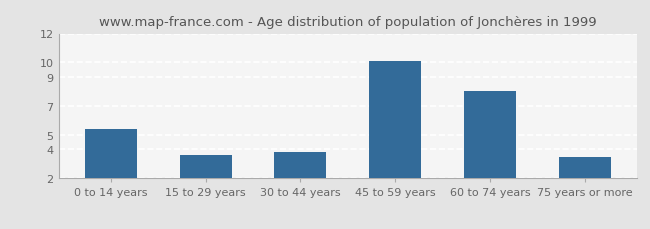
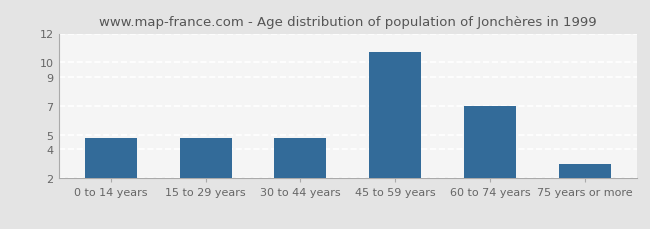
0 to 14 years: 5.4 -> 4.8
15 to 29 years: 3.6 -> 4.8
30 to 44 years: 3.8 -> 4.8
45 to 59 years: 10.1 -> 10.7
60 to 74 years: 8.0 -> 7.0
75 years or more: 3.5 -> 3.0
